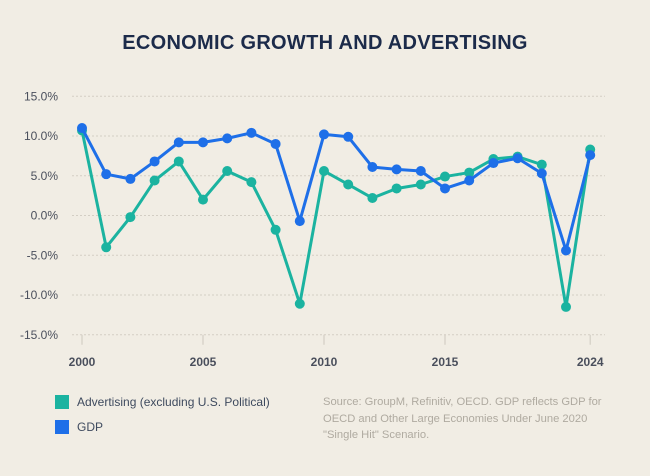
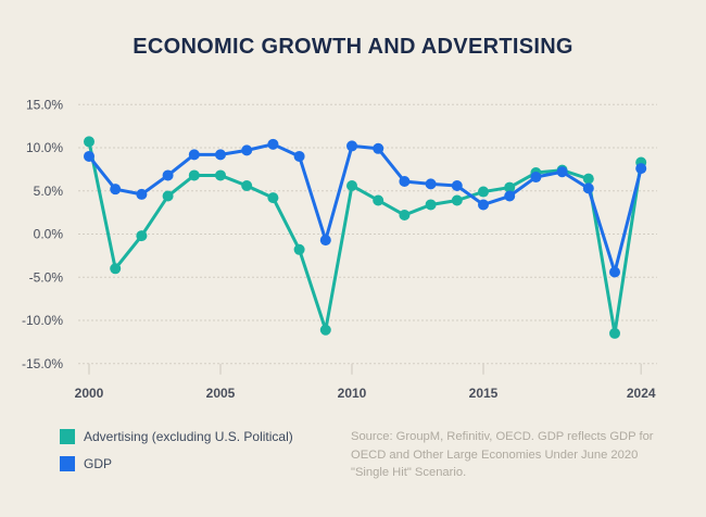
GDP/2000: 11% -> 9%
Advertising (excluding U.S. Political)/2005: 2% -> 7%
